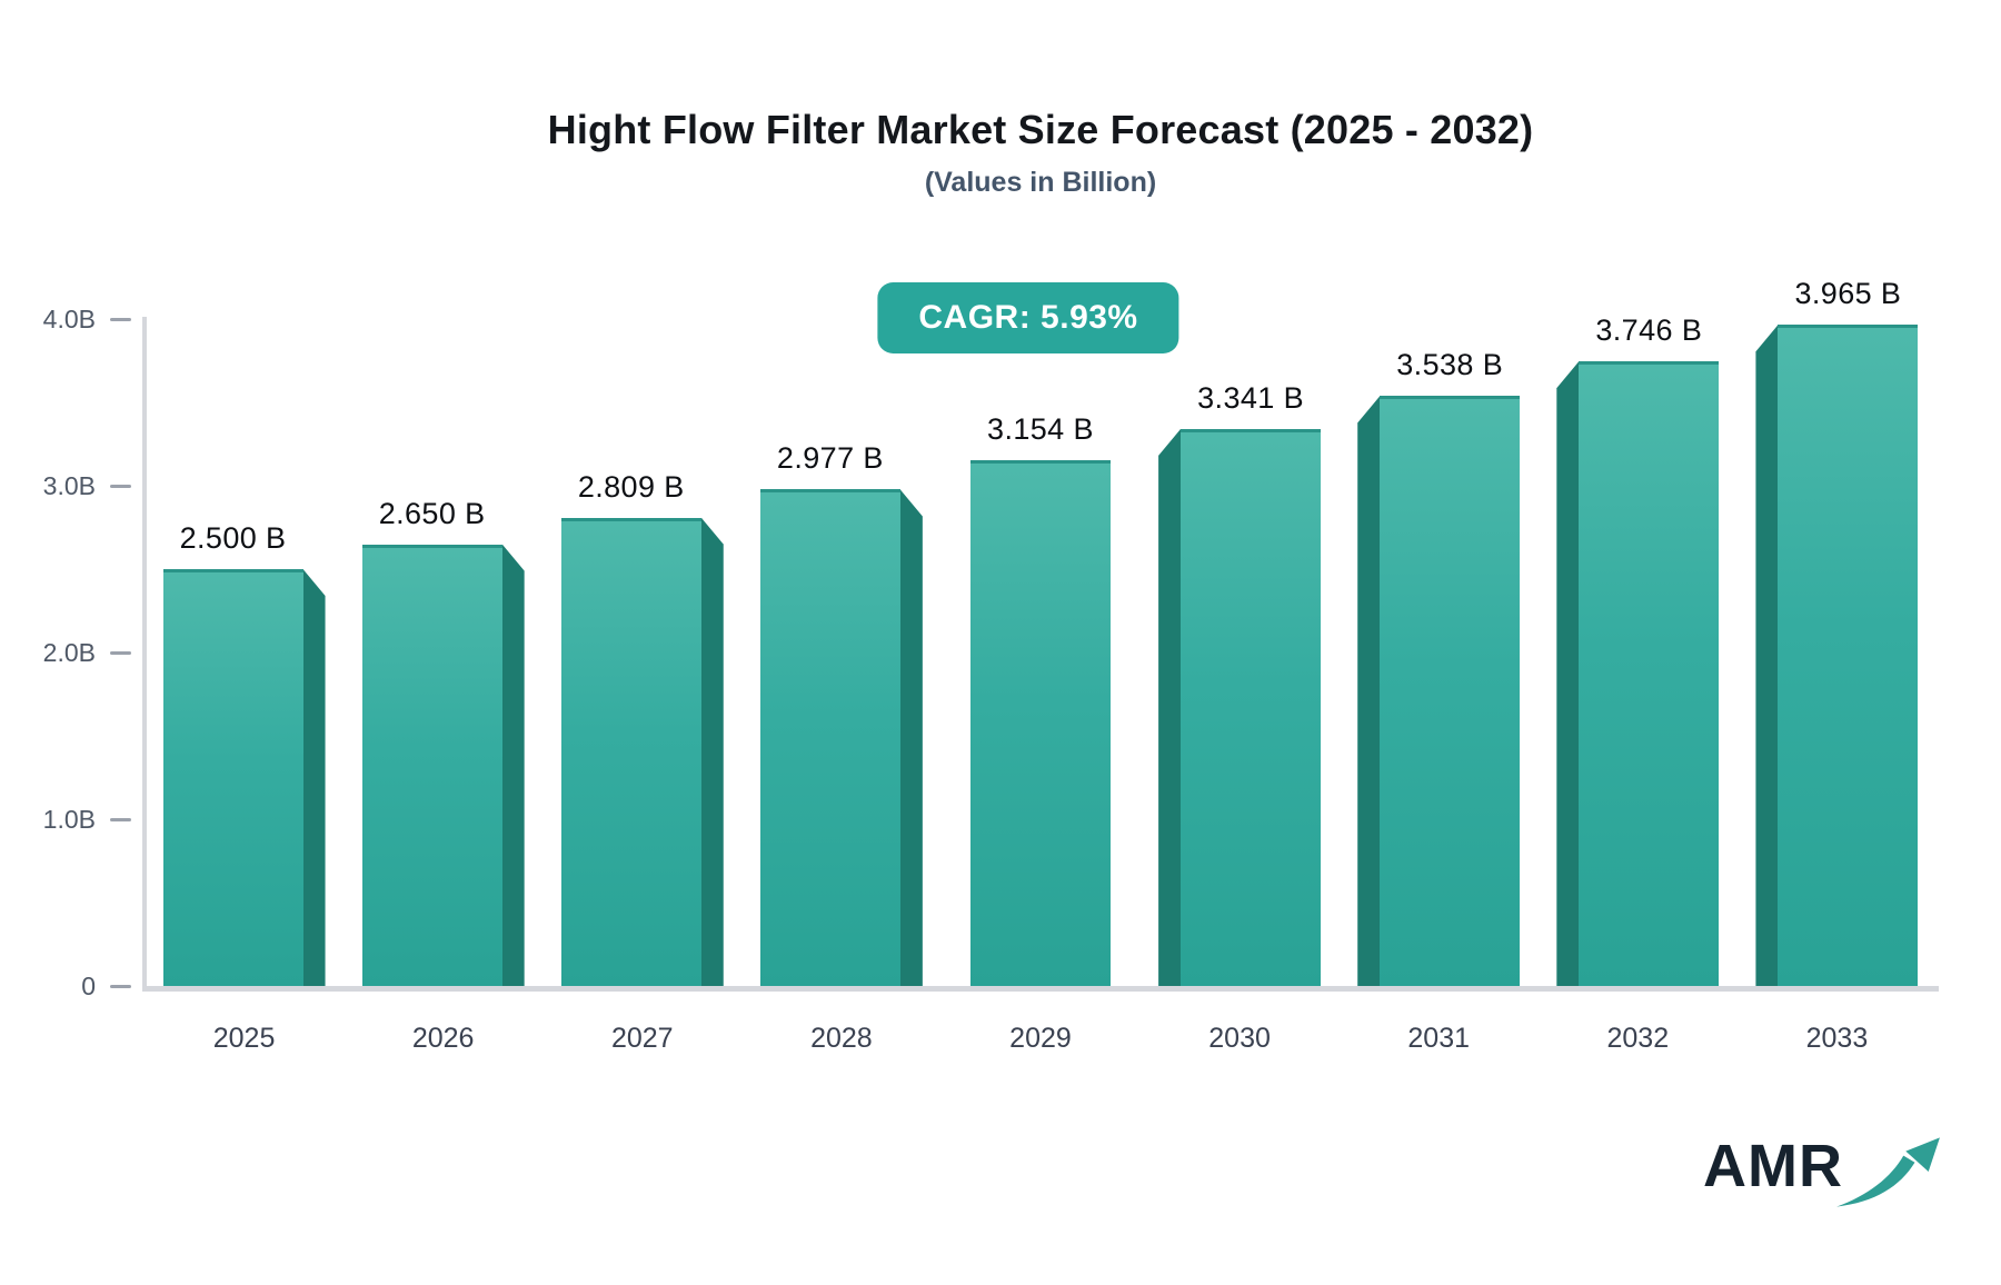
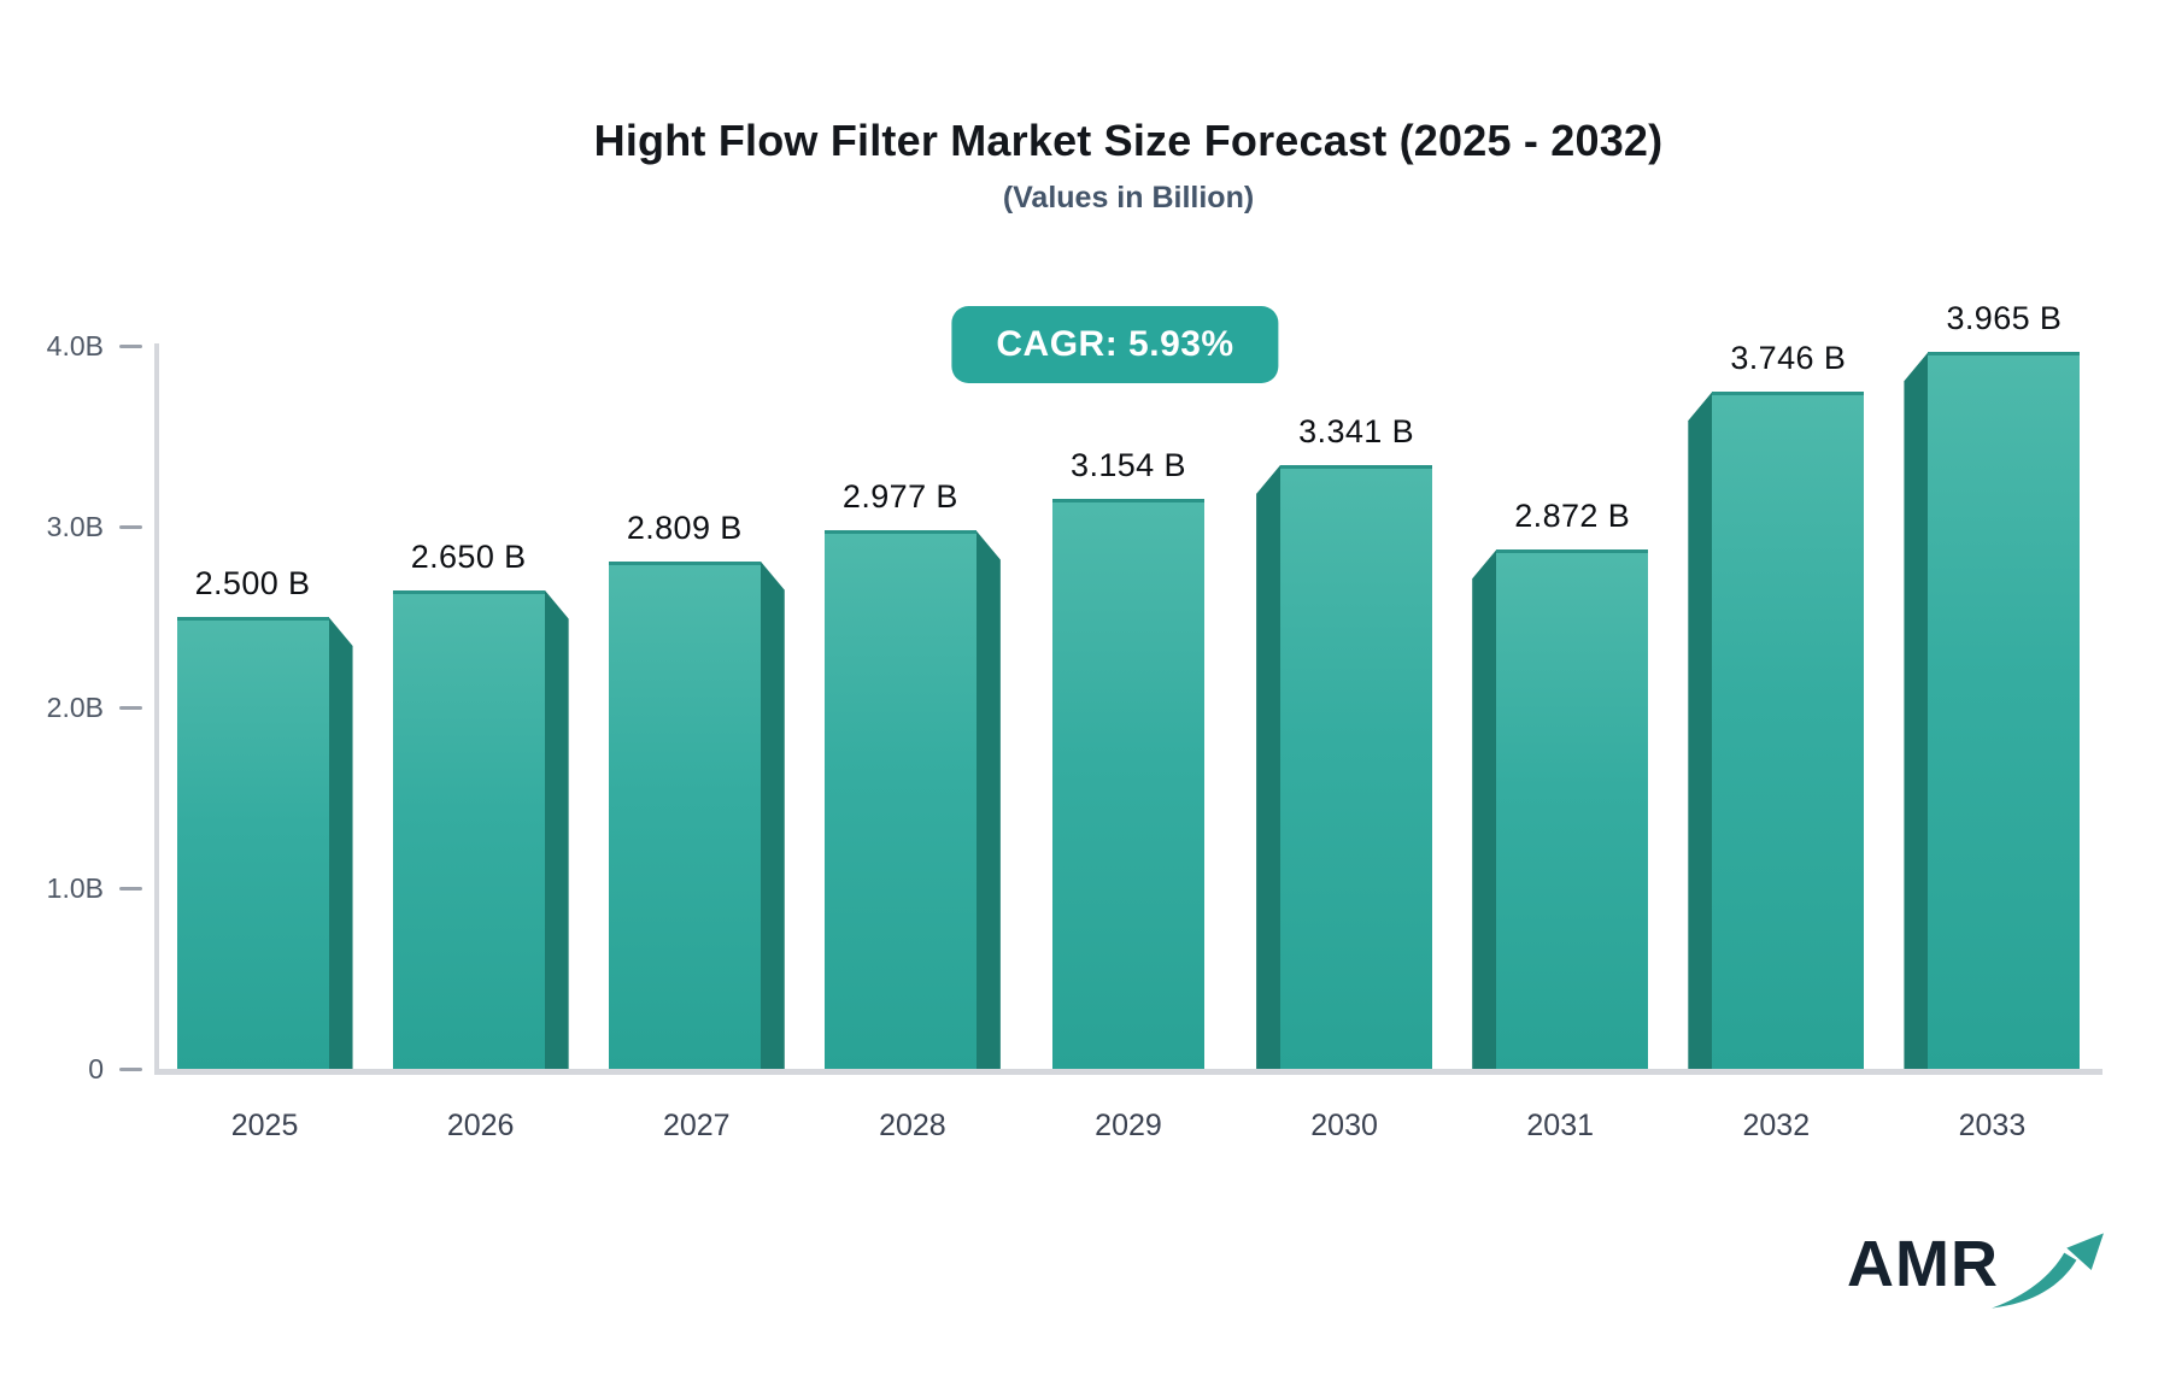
2031: 3.538 -> 2.872
